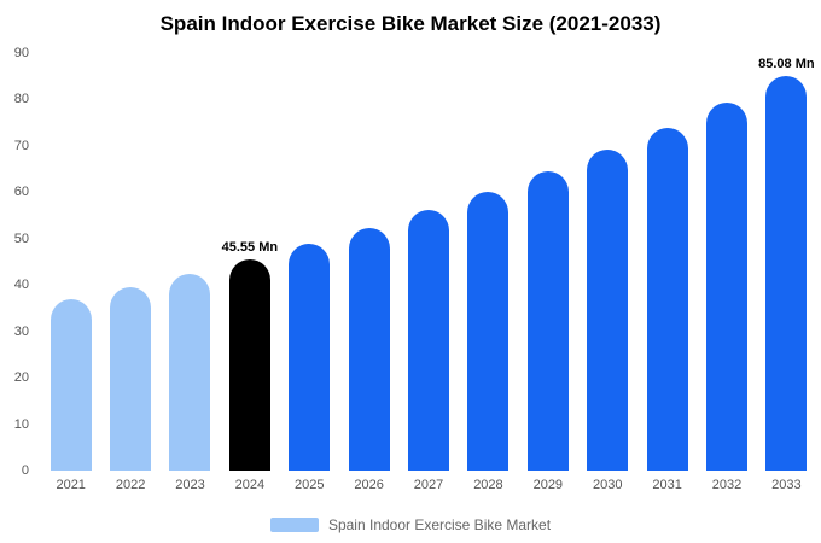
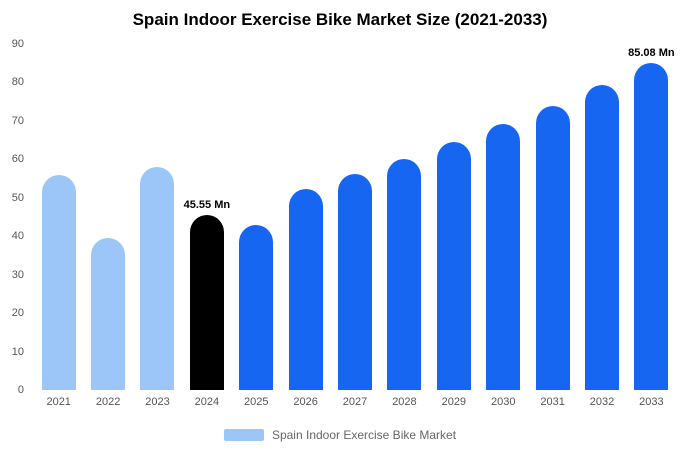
2021: 37 -> 56
2023: 42 -> 58
2025: 49 -> 43
